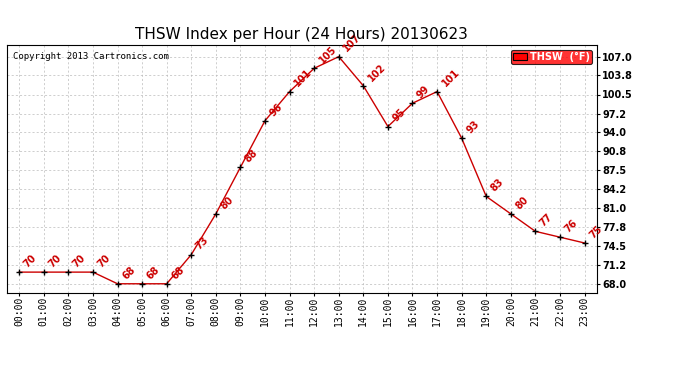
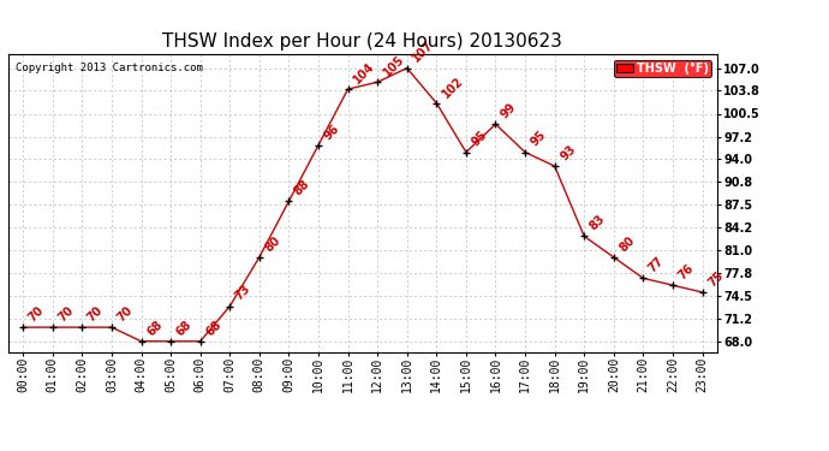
11:00: 101 -> 104
17:00: 101 -> 95
